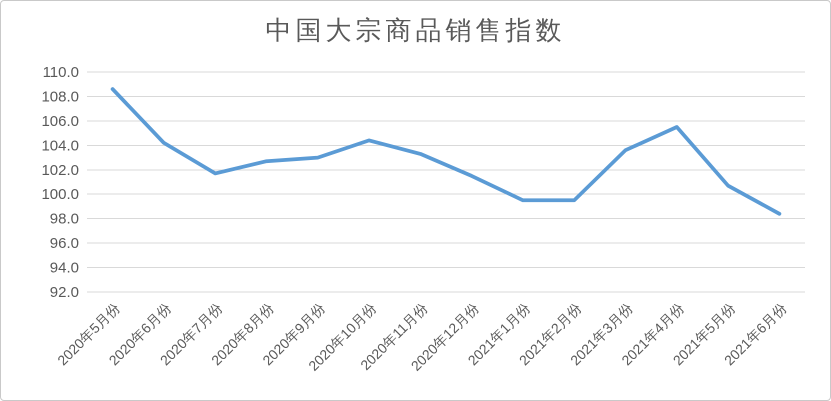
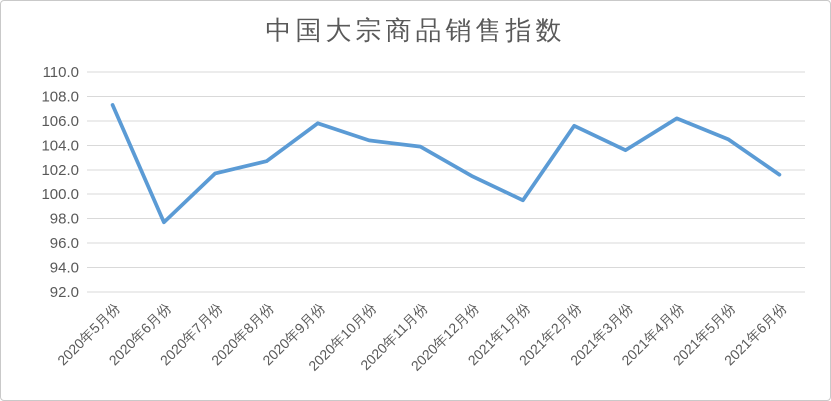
2020年5月份: 108.6 -> 107.3
2020年6月份: 104.2 -> 97.7
2020年9月份: 103.0 -> 105.8
2020年11月份: 103.3 -> 103.9
2021年2月份: 99.5 -> 105.6
2021年4月份: 105.5 -> 106.2
2021年5月份: 100.7 -> 104.5
2021年6月份: 98.4 -> 101.6
